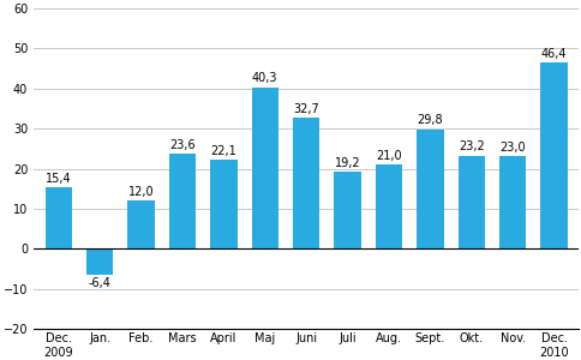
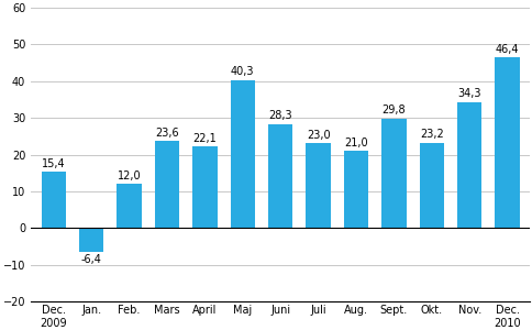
Juni: 32,7 -> 28,3
Juli: 19,2 -> 23,0
Nov.: 23,0 -> 34,3
